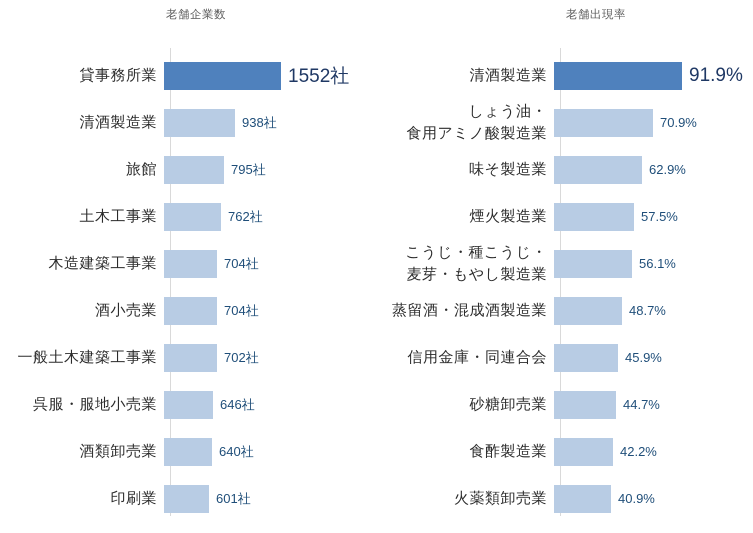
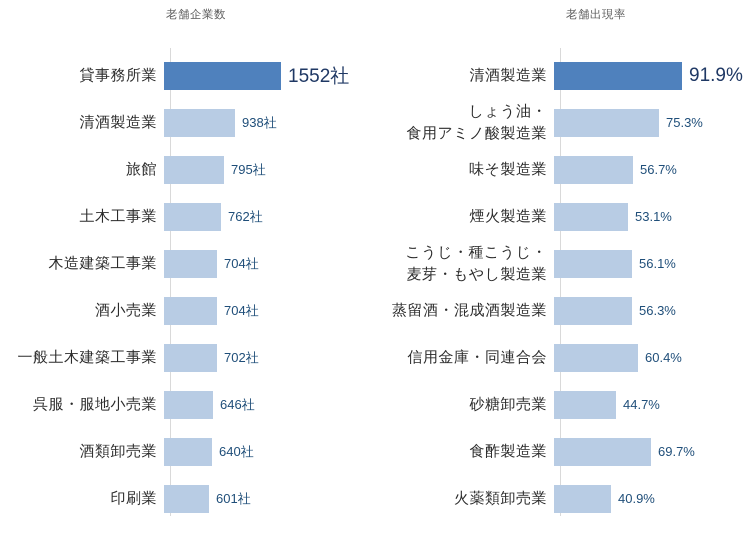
老舗出現率/しょう油・ 食用アミノ酸製造業: 70.9% -> 75.3%
老舗出現率/味そ製造業: 62.9% -> 56.7%
老舗出現率/煙火製造業: 57.5% -> 53.1%
老舗出現率/蒸留酒・混成酒製造業: 48.7% -> 56.3%
老舗出現率/信用金庫・同連合会: 45.9% -> 60.4%
老舗出現率/食酢製造業: 42.2% -> 69.7%
